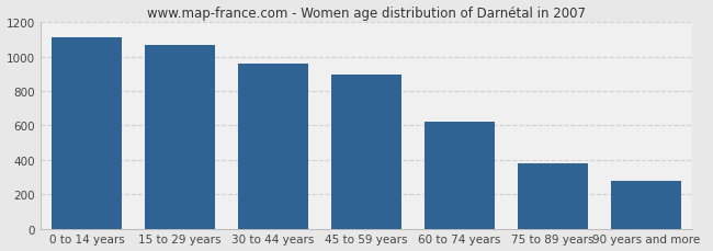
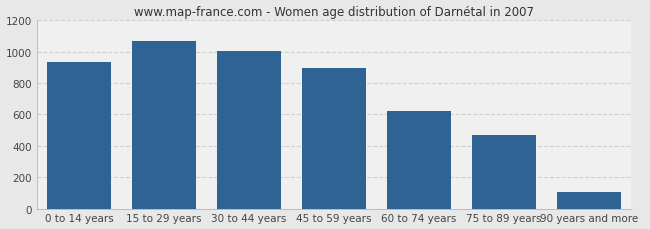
0 to 14 years: 1110 -> 940
30 to 44 years: 960 -> 1000
75 to 89 years: 380 -> 470
90 years and more: 280 -> 100
